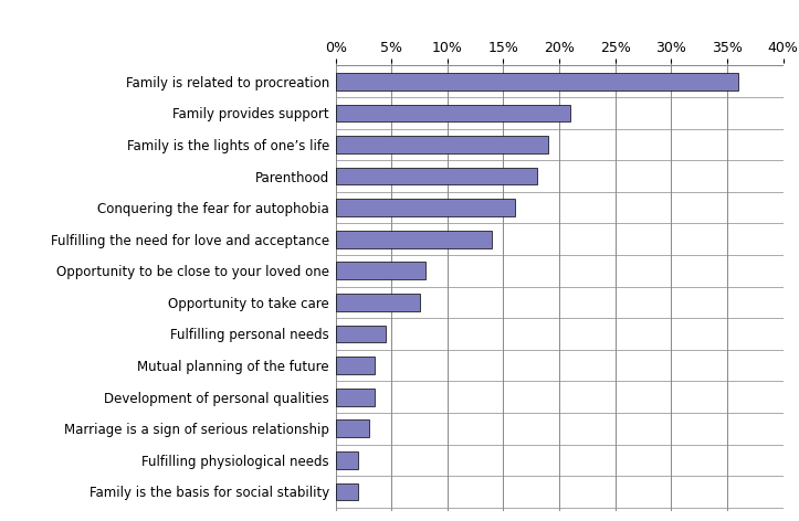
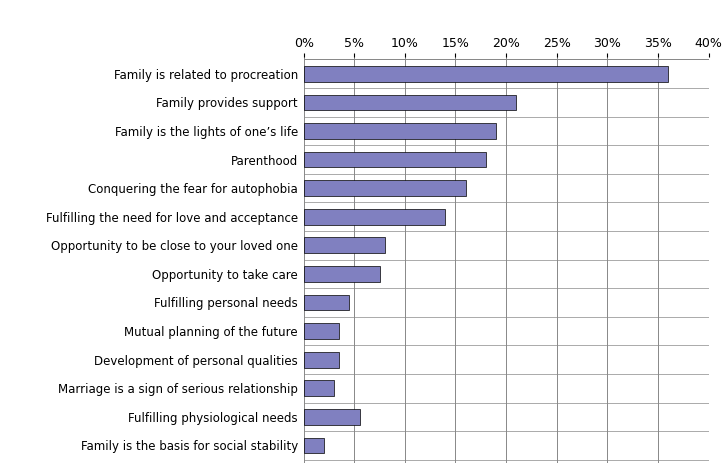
Fulfilling physiological needs: 2.0% -> 5.6%
